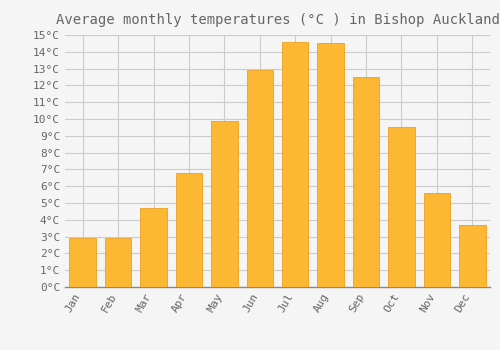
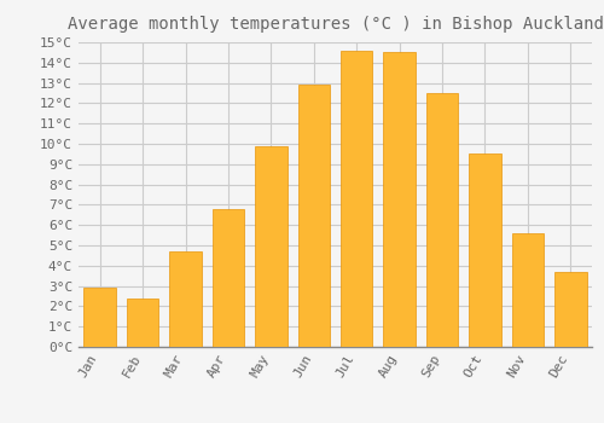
Feb: 2.9°C -> 2.4°C
